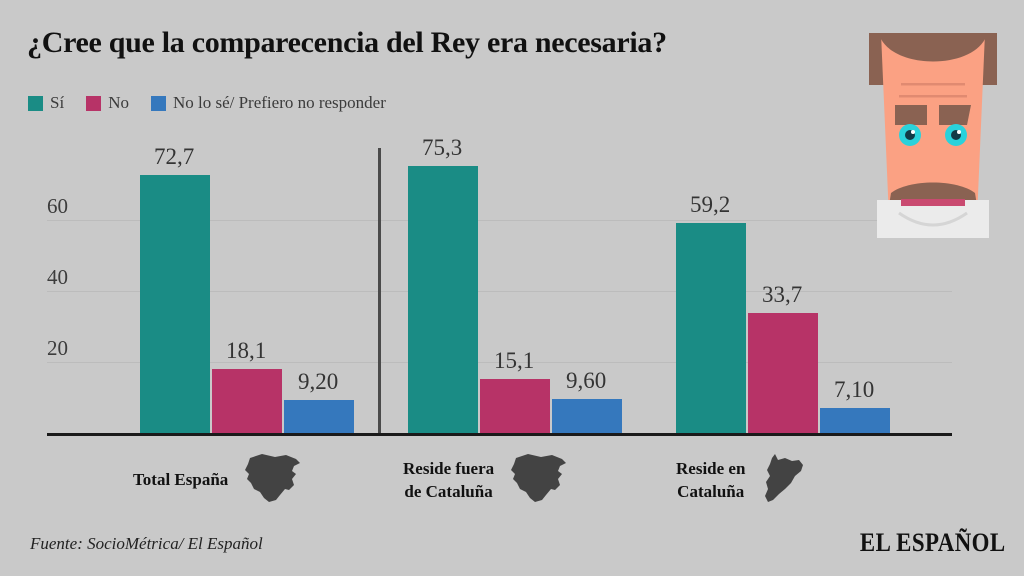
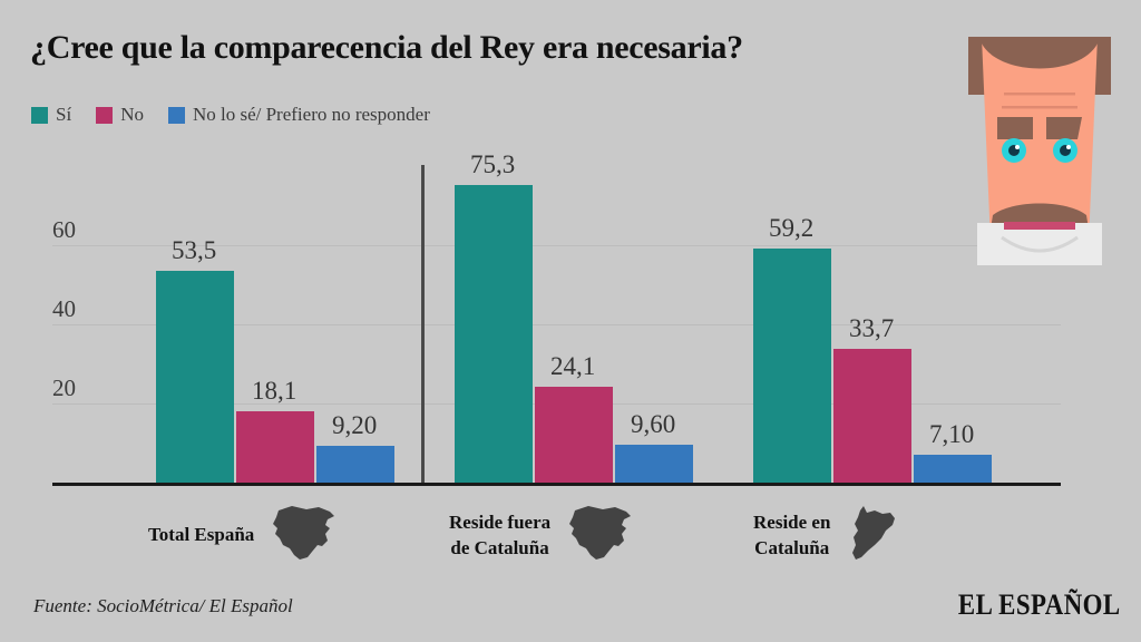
Sí/Total España: 72,7 -> 53,5
No/Reside fuera de Cataluña: 15,1 -> 24,1
